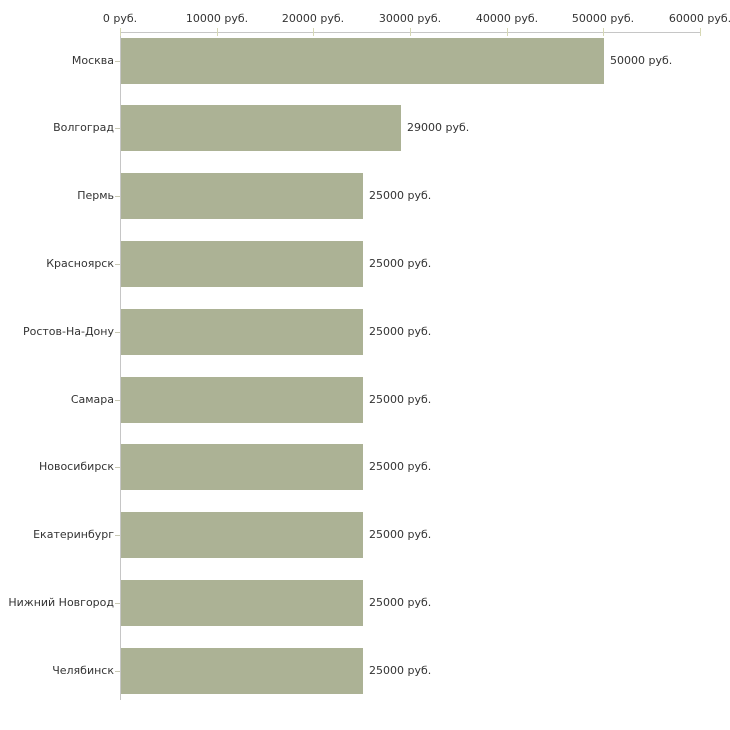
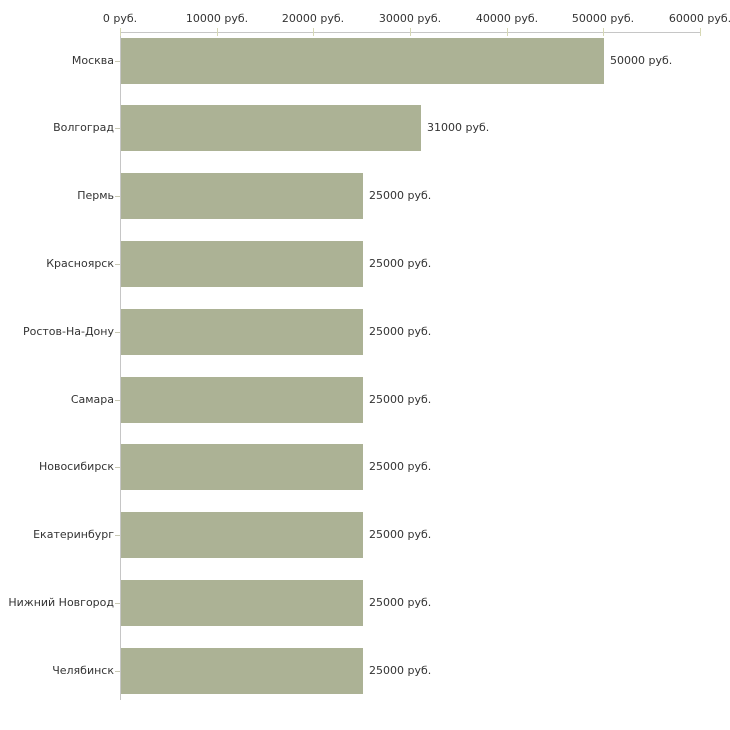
Волгоград: 29000 -> 31000
